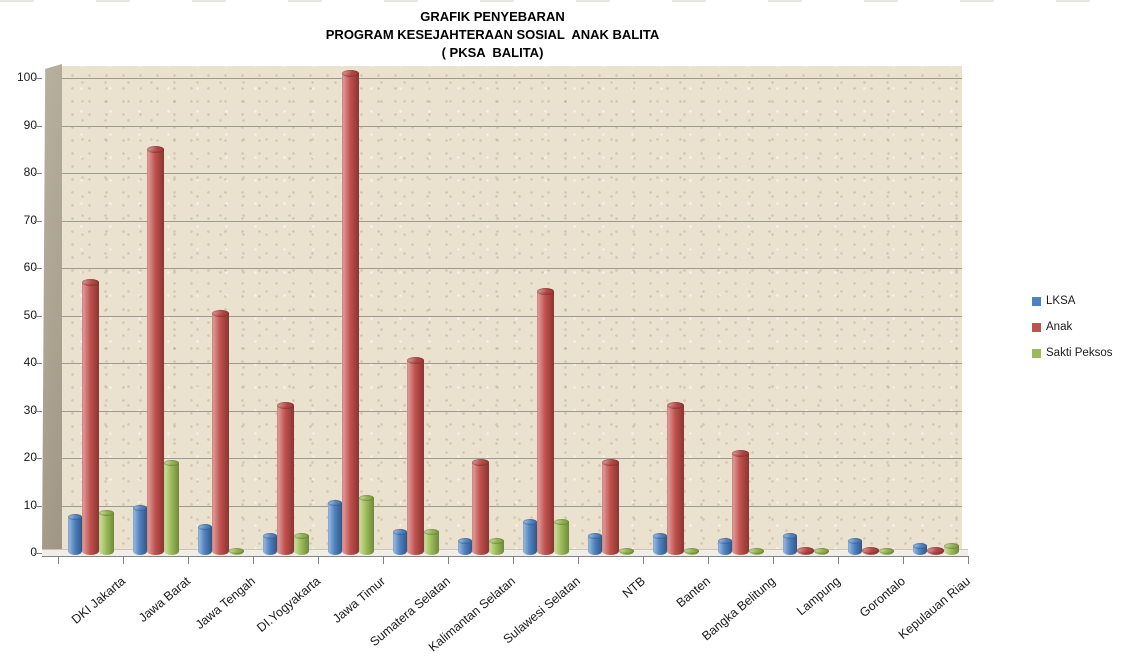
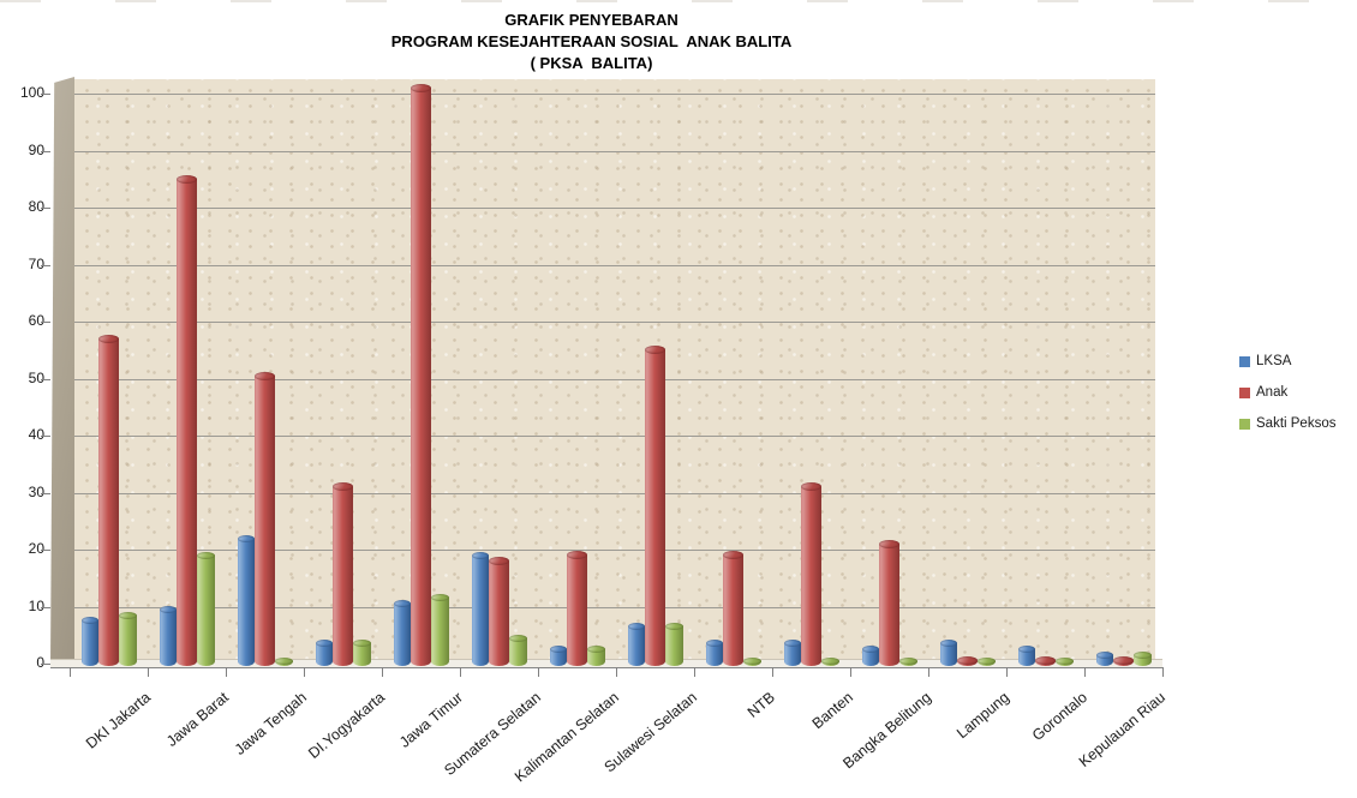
LKSA/Jawa Tengah: 6 -> 22
LKSA/Sumatera Selatan: 4 -> 19
Anak/Sumatera Selatan: 40 -> 18
